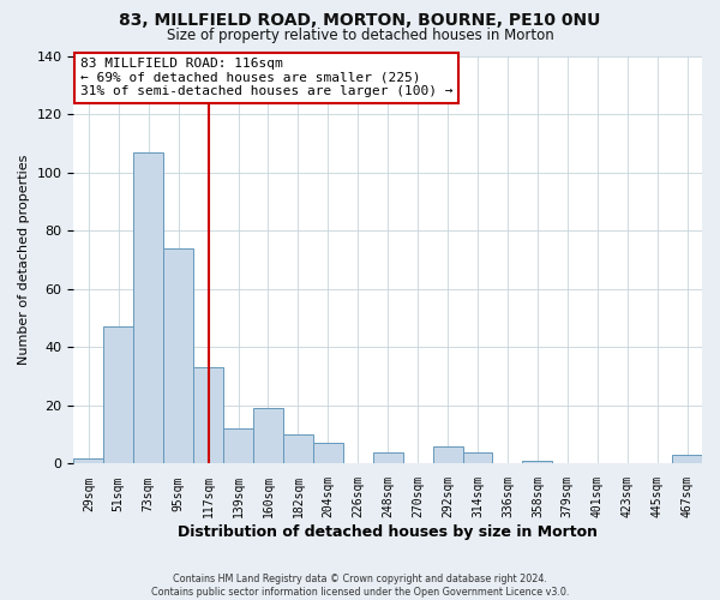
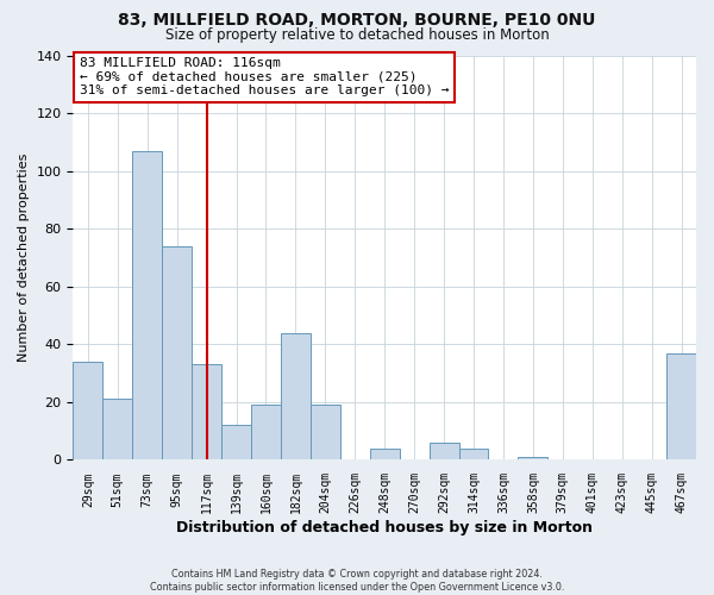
29sqm: 2 -> 34
51sqm: 47 -> 21
182sqm: 10 -> 44
204sqm: 7 -> 19
467sqm: 3 -> 37
